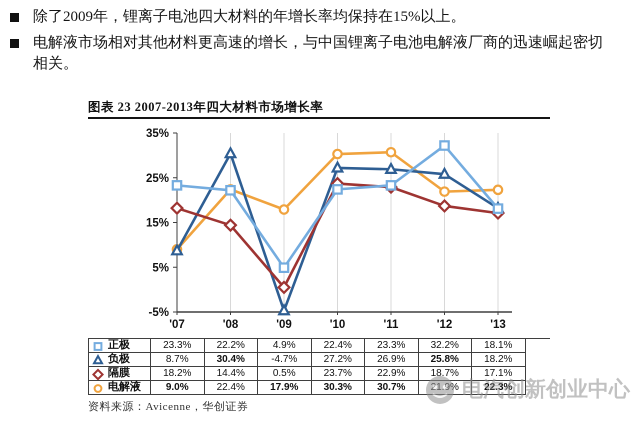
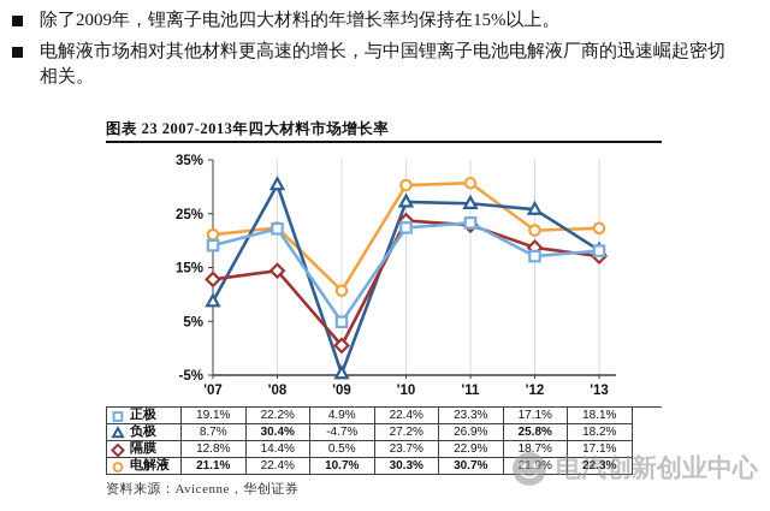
正极/'07: 23.3% -> 19.1%
隔膜/'07: 18.2% -> 12.8%
电解液/'07: 9.0% -> 21.1%
电解液/'09: 17.9% -> 10.7%
正极/'12: 32.2% -> 17.1%
